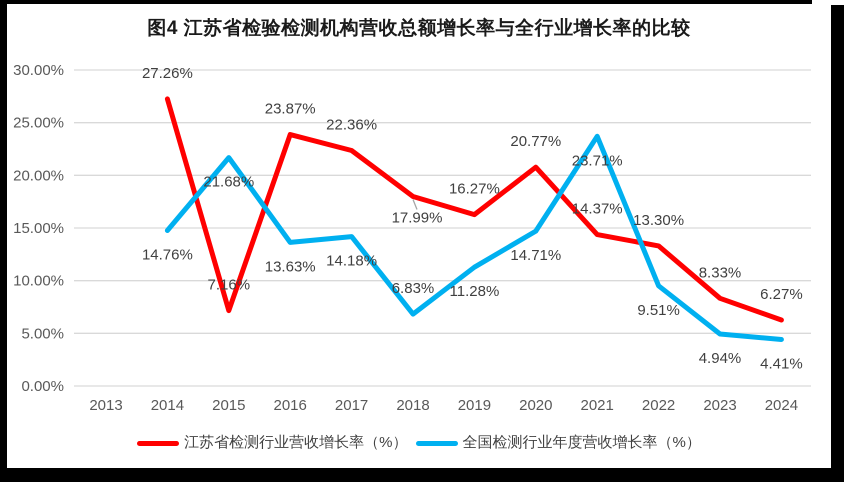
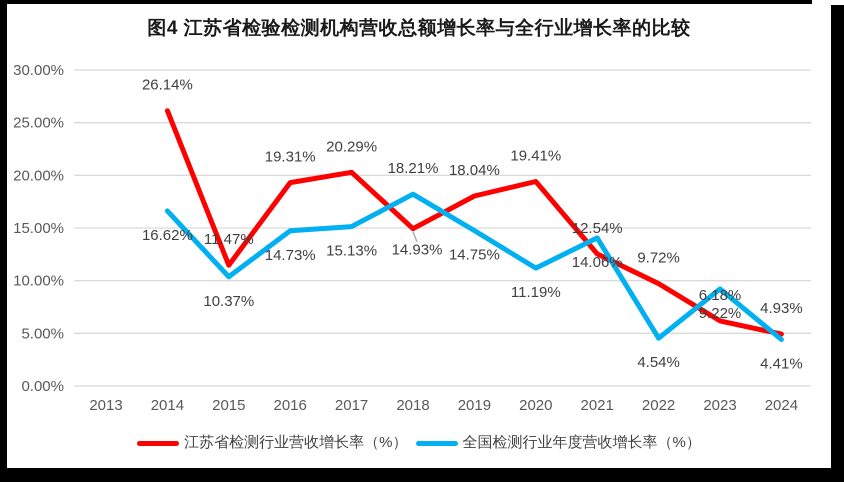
江苏省检测行业营收增长率（%）/2014: 27.26% -> 26.14%
全国检测行业年度营收增长率（%）/2014: 14.76% -> 16.62%
江苏省检测行业营收增长率（%）/2015: 7.16% -> 11.47%
全国检测行业年度营收增长率（%）/2015: 21.68% -> 10.37%
江苏省检测行业营收增长率（%）/2016: 23.87% -> 19.31%
全国检测行业年度营收增长率（%）/2016: 13.63% -> 14.73%
江苏省检测行业营收增长率（%）/2017: 22.36% -> 20.29%
全国检测行业年度营收增长率（%）/2017: 14.18% -> 15.13%
江苏省检测行业营收增长率（%）/2018: 17.99% -> 14.93%
全国检测行业年度营收增长率（%）/2018: 6.83% -> 18.21%
江苏省检测行业营收增长率（%）/2019: 16.27% -> 18.04%
全国检测行业年度营收增长率（%）/2019: 11.28% -> 14.75%
江苏省检测行业营收增长率（%）/2020: 20.77% -> 19.41%
全国检测行业年度营收增长率（%）/2020: 14.71% -> 11.19%
江苏省检测行业营收增长率（%）/2021: 14.37% -> 12.54%
全国检测行业年度营收增长率（%）/2021: 23.71% -> 14.06%
江苏省检测行业营收增长率（%）/2022: 13.30% -> 9.72%
全国检测行业年度营收增长率（%）/2022: 9.51% -> 4.54%
江苏省检测行业营收增长率（%）/2023: 8.33% -> 6.18%
全国检测行业年度营收增长率（%）/2023: 4.94% -> 9.22%
江苏省检测行业营收增长率（%）/2024: 6.27% -> 4.93%
